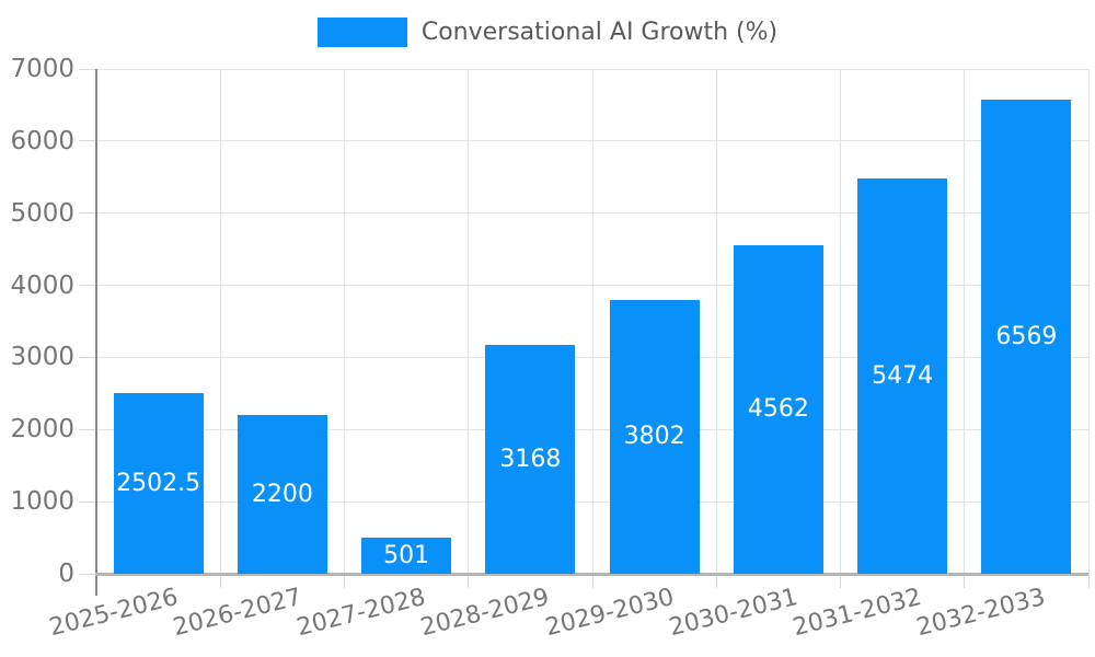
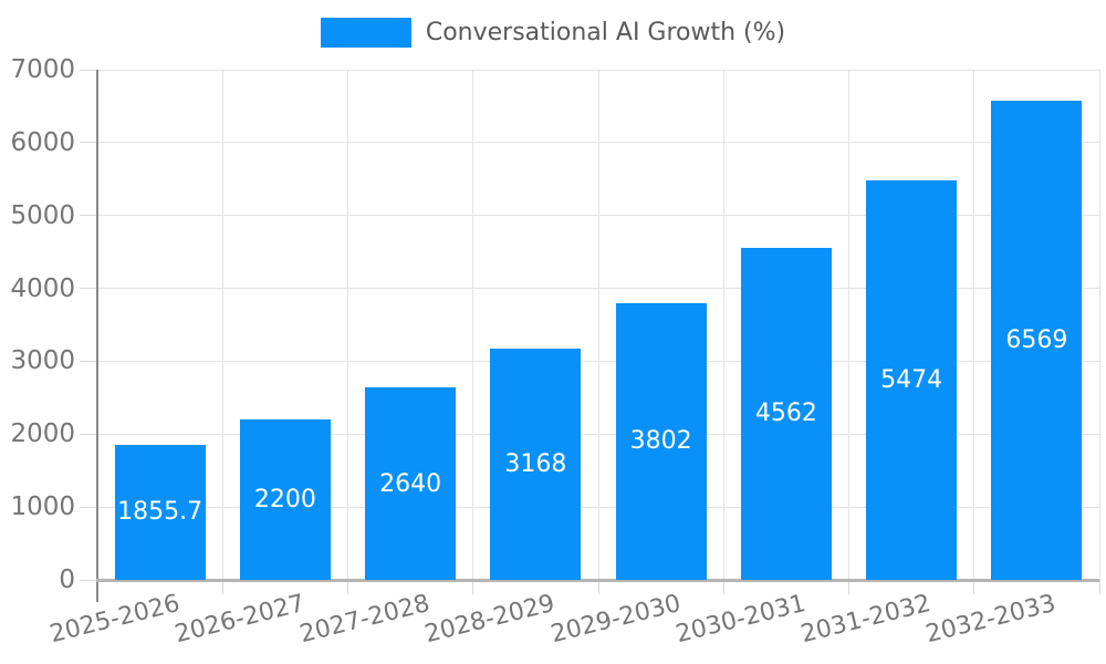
2025-2026: 2502.5 -> 1855.7
2027-2028: 501 -> 2640
